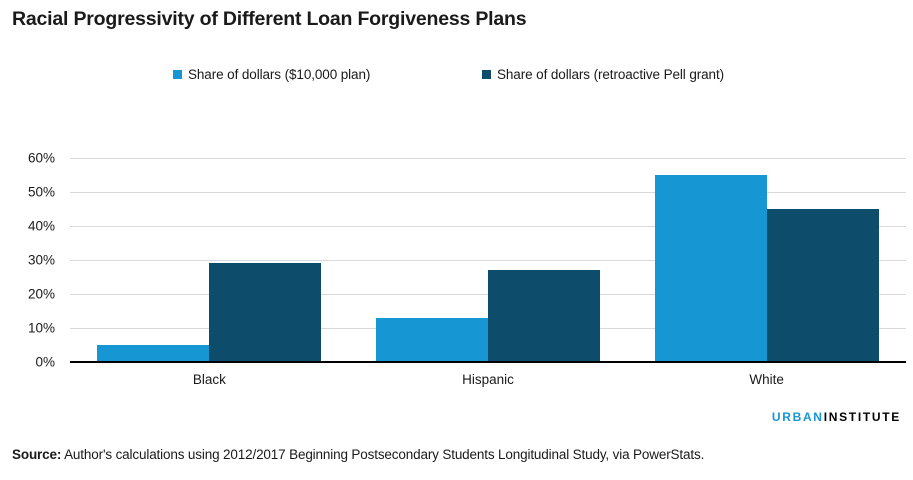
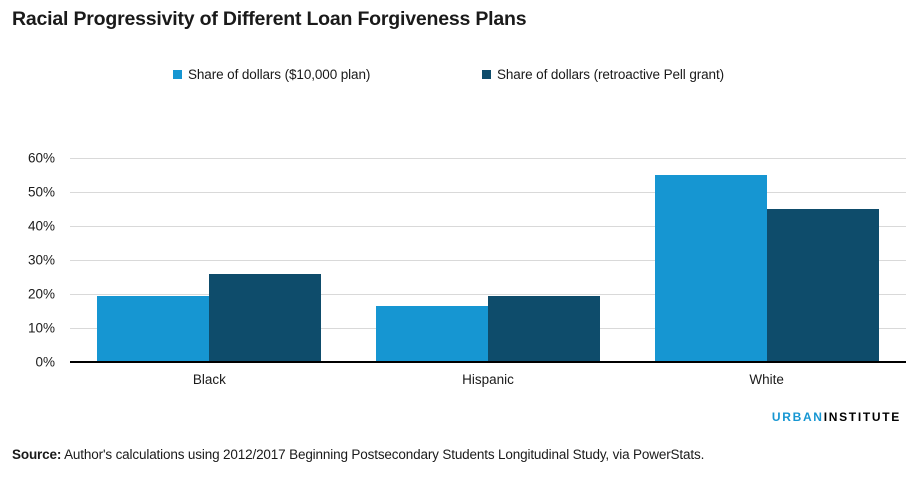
Share of dollars ($10,000 plan)/Black: 5% -> 20%
Share of dollars (retroactive Pell grant)/Black: 29% -> 26%
Share of dollars ($10,000 plan)/Hispanic: 13% -> 16%
Share of dollars (retroactive Pell grant)/Hispanic: 27% -> 20%
